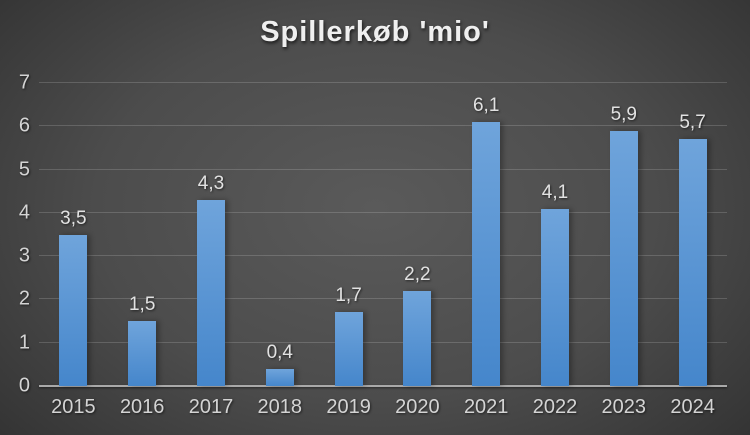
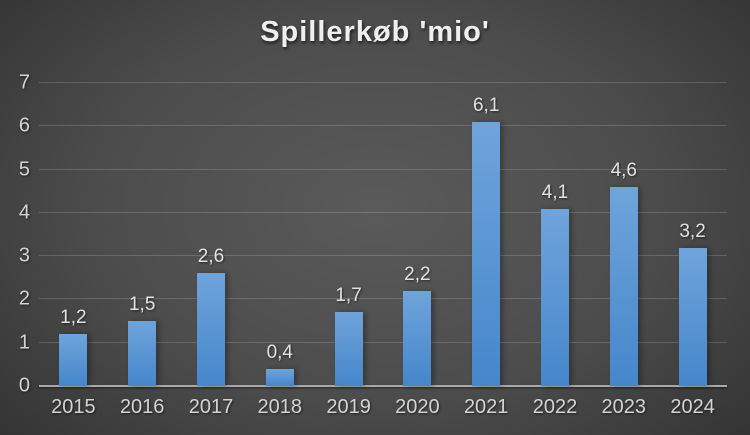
2015: 3,5 -> 1,2
2017: 4,3 -> 2,6
2023: 5,9 -> 4,6
2024: 5,7 -> 3,2
